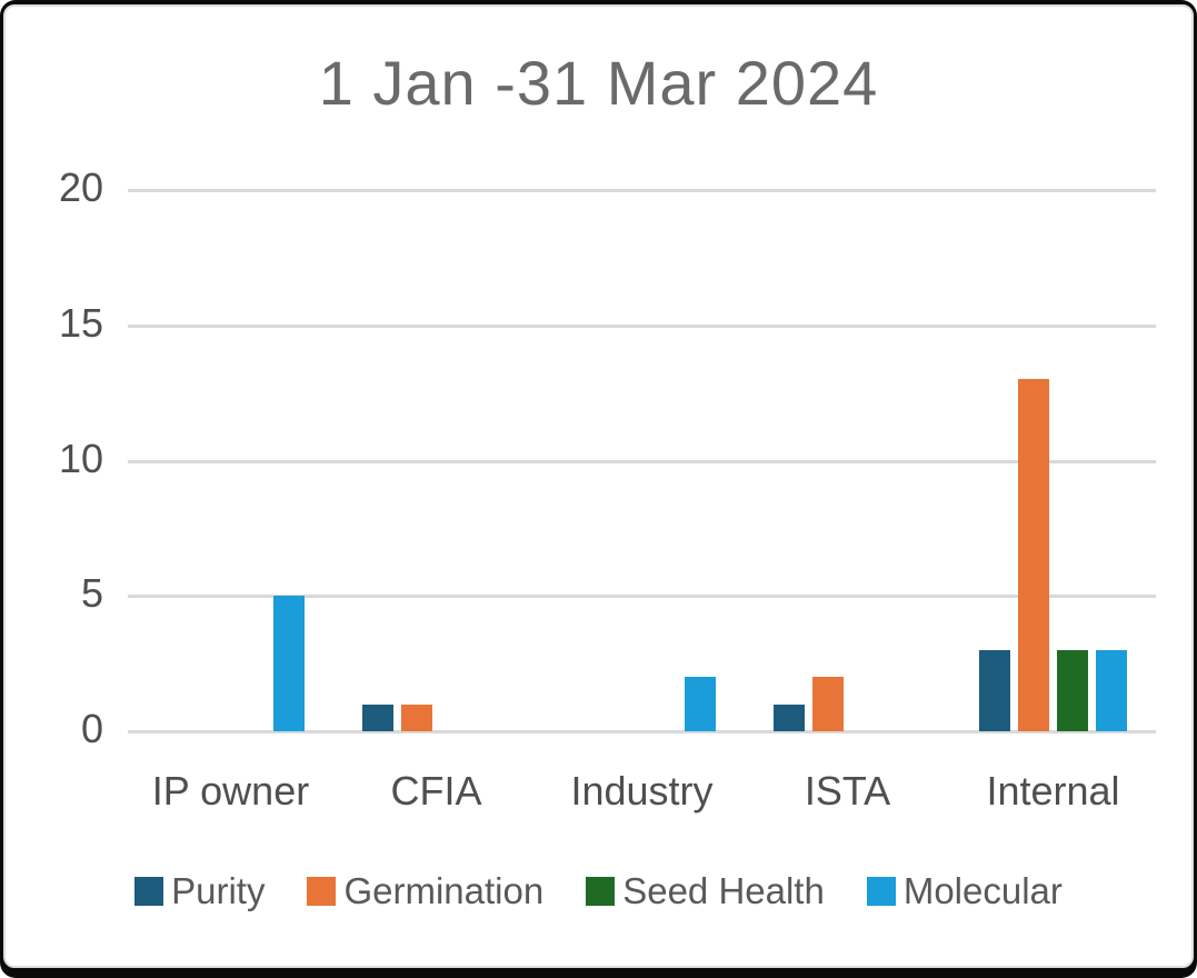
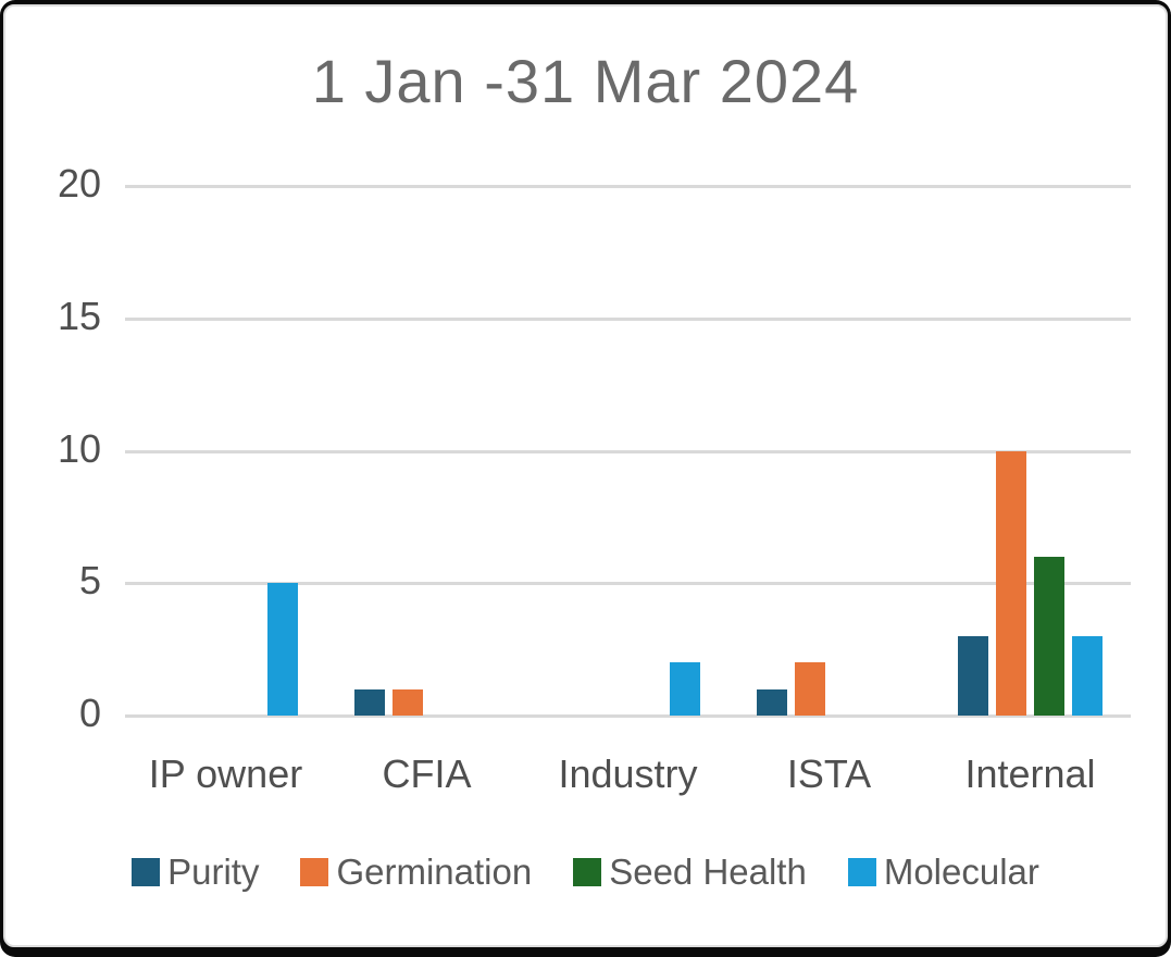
Germination/Internal: 13 -> 10
Seed Health/Internal: 3 -> 6
